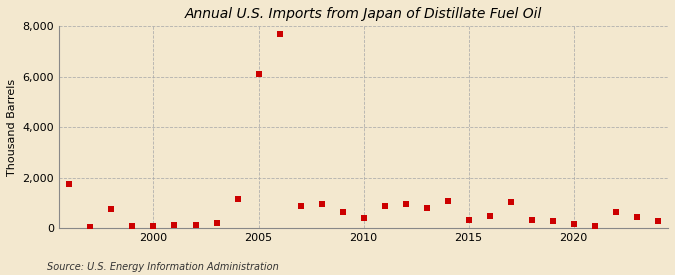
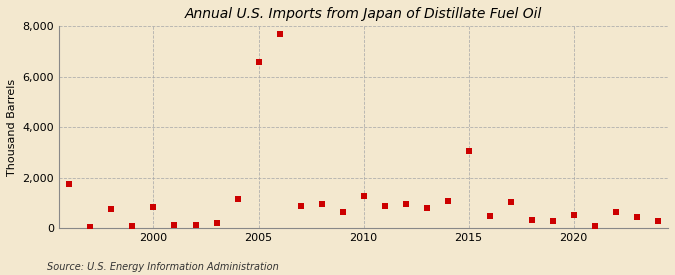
2000: 100 -> 850
2005: 6,100 -> 6,600
2010: 400 -> 1,300
2015: 350 -> 3,050
2020: 180 -> 550
